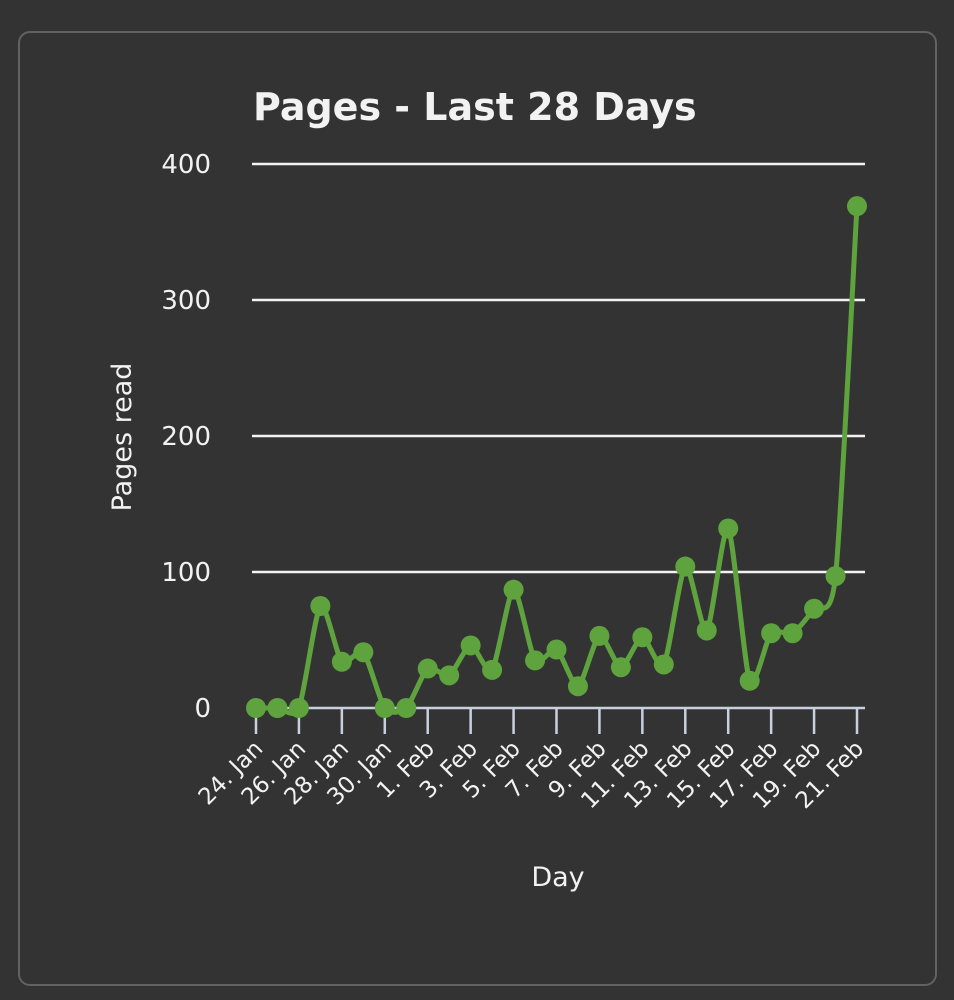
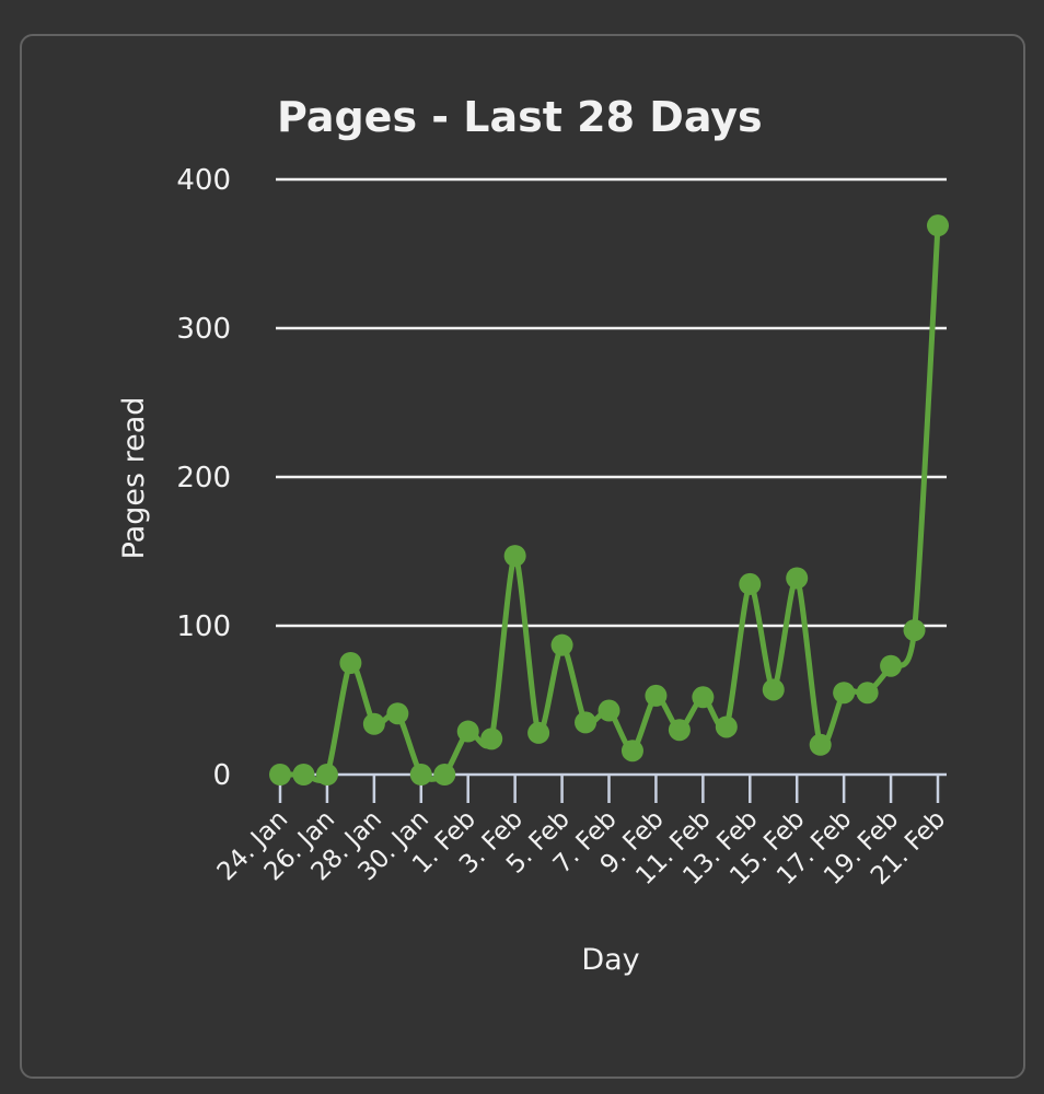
3. Feb: 46 -> 147
13. Feb: 104 -> 128
